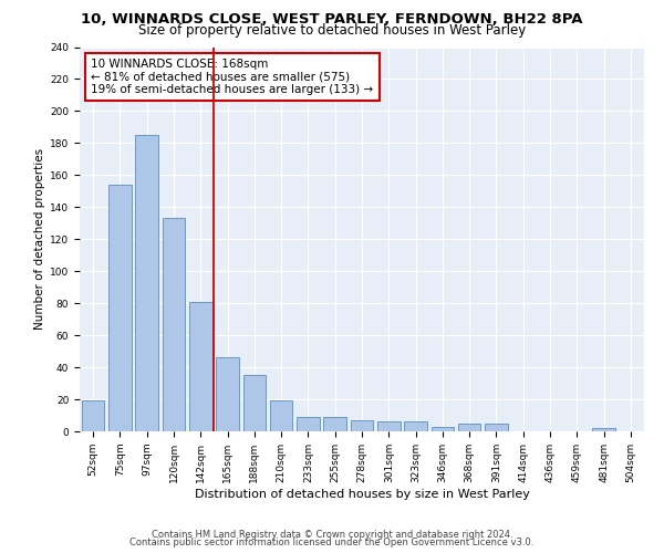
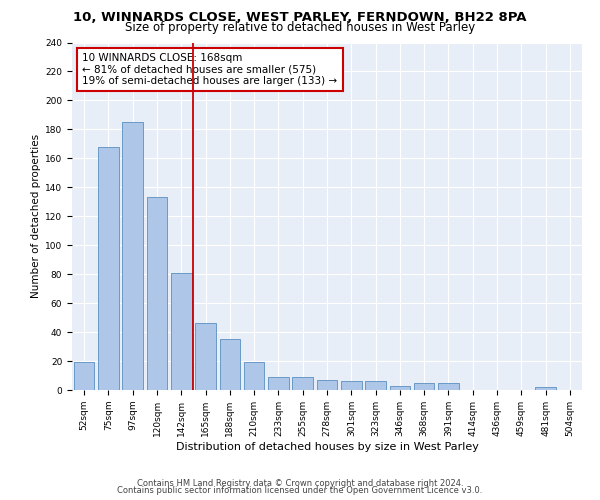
75sqm: 154 -> 168
